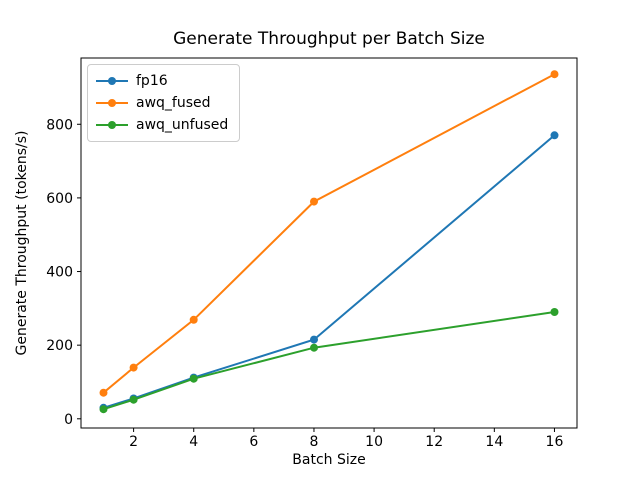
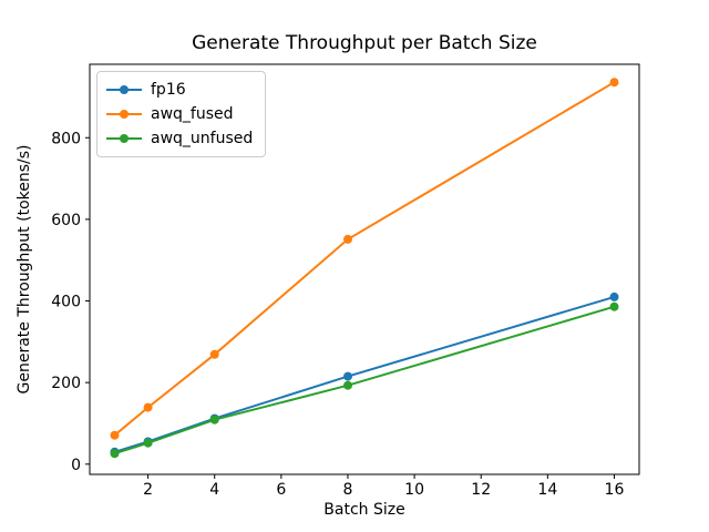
awq_fused/8: 590 -> 550
fp16/16: 770 -> 410
awq_unfused/16: 290 -> 390
